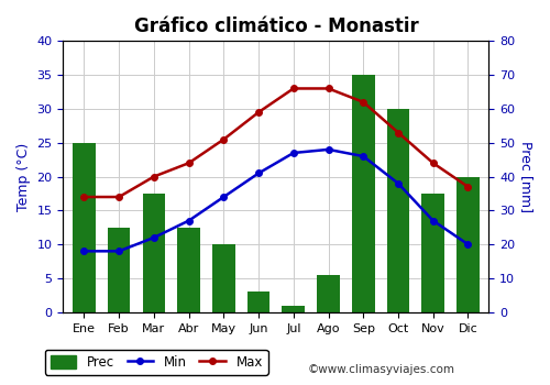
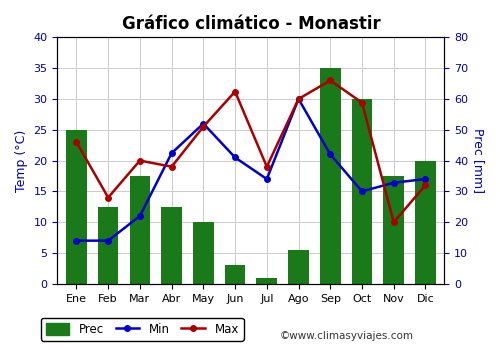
Min/Ene: 9.0 -> 7.0
Max/Ene: 17.0 -> 23.0
Min/Feb: 9.0 -> 7.0
Max/Feb: 17.0 -> 14.0
Min/Abr: 13.5 -> 21.2
Max/Abr: 22.0 -> 19.0
Min/May: 17.0 -> 26.0
Max/Jun: 29.5 -> 31.2
Min/Jul: 23.5 -> 17.0
Max/Jul: 33.0 -> 19.0
Min/Ago: 24.0 -> 30.0
Max/Ago: 33.0 -> 30.0
Min/Sep: 23.0 -> 21.0
Max/Sep: 31.0 -> 33.0
Min/Oct: 19.0 -> 15.0
Max/Oct: 26.5 -> 29.4
Min/Nov: 13.5 -> 16.4
Max/Nov: 22.0 -> 10.0
Min/Dic: 10.0 -> 17.0
Max/Dic: 18.5 -> 16.0
